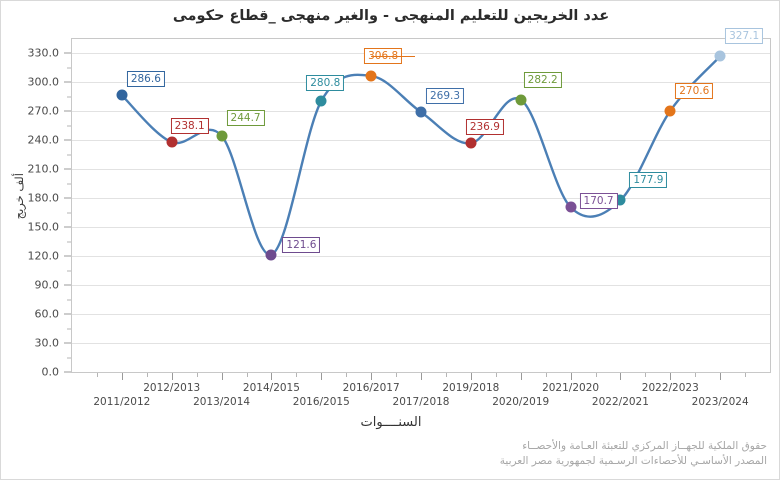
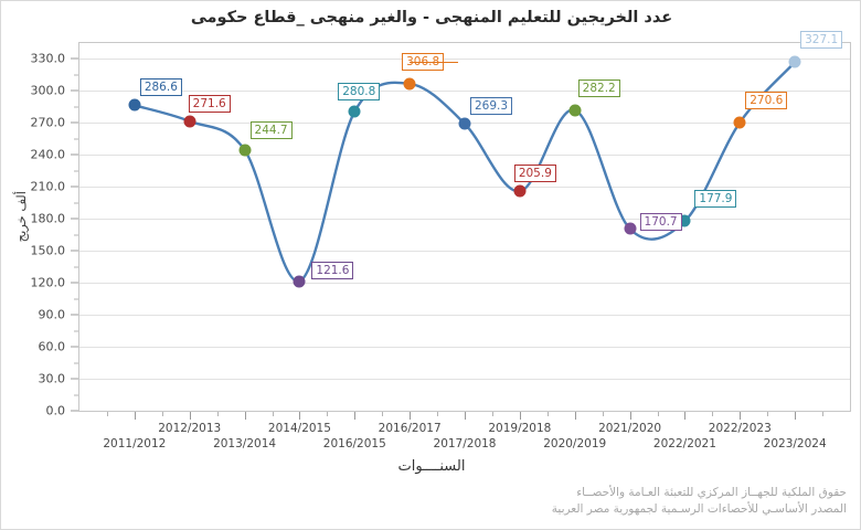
2012/2013: 238.1 -> 271.6
2019/2018: 236.9 -> 205.9
